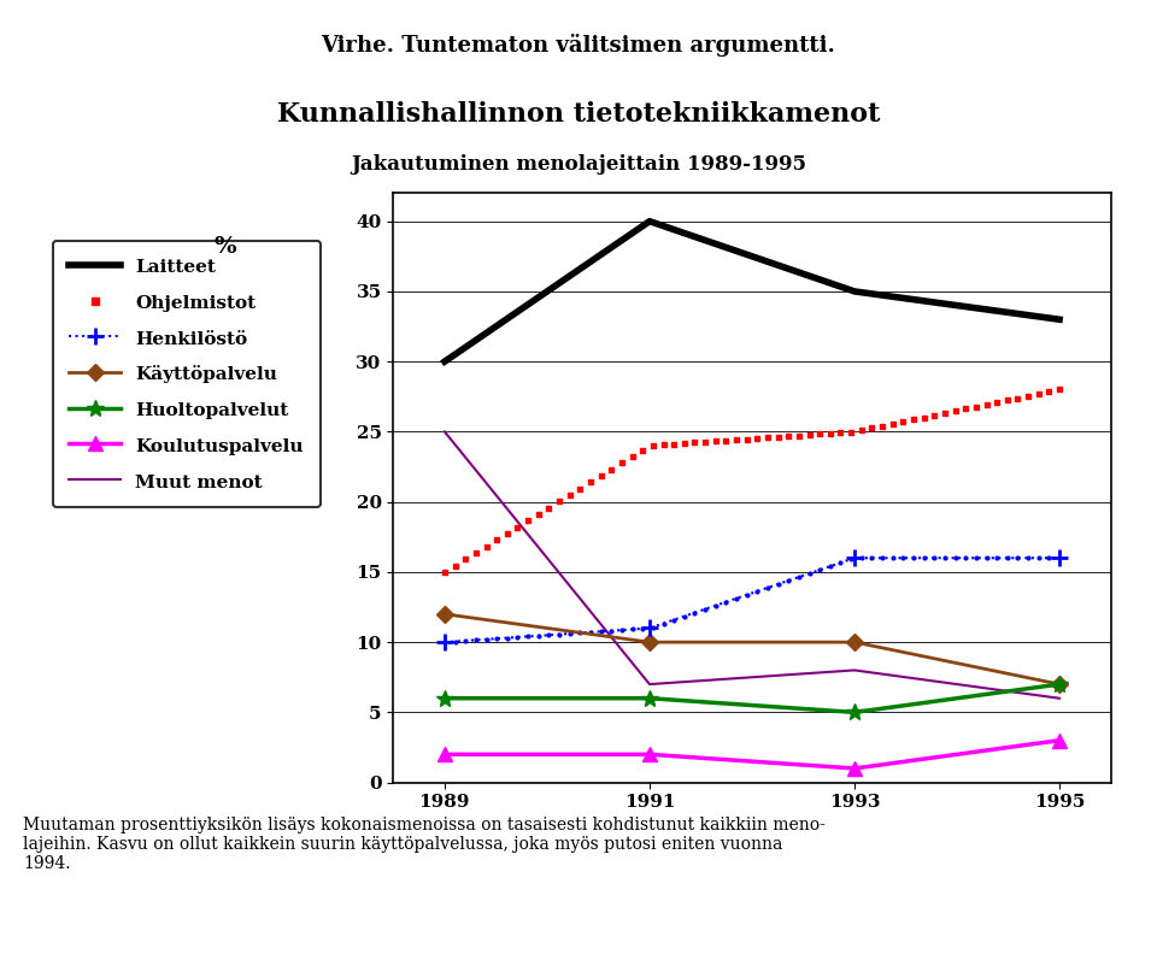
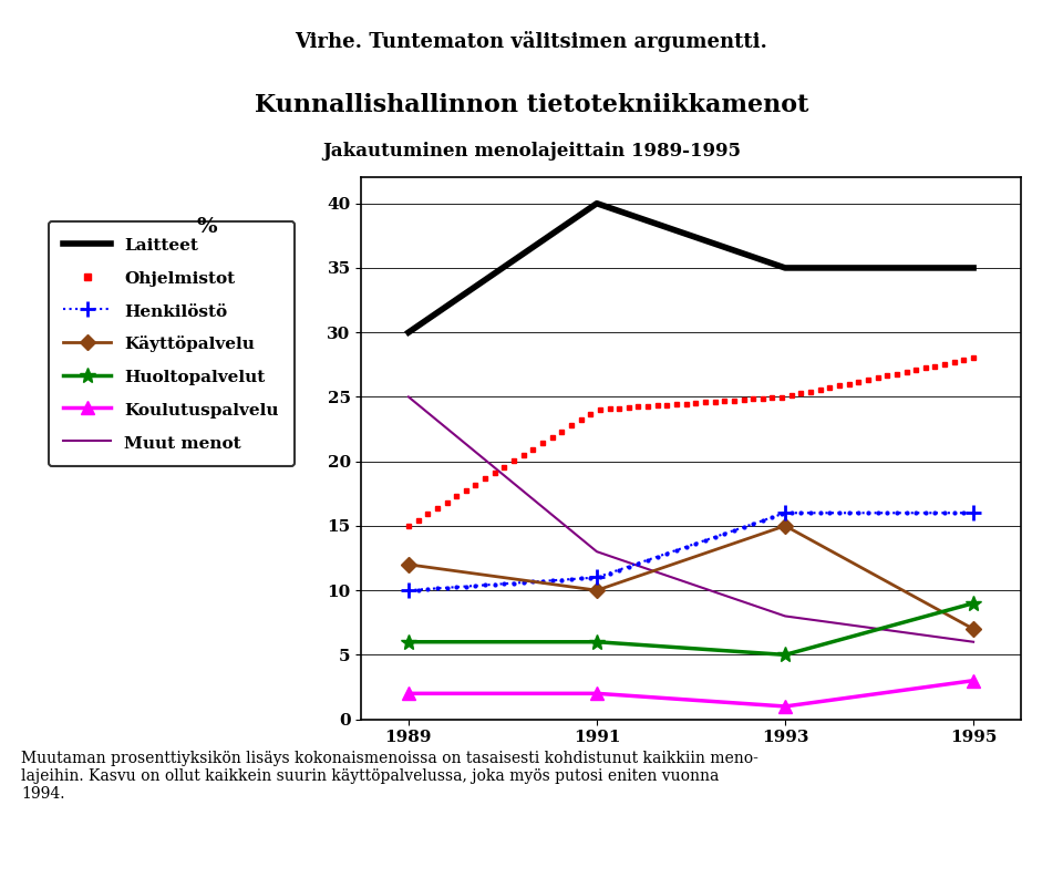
Muut menot/1991: 7 -> 13
Käyttöpalvelu/1993: 10 -> 15
Laitteet/1995: 33 -> 35
Huoltopalvelut/1995: 7 -> 9
